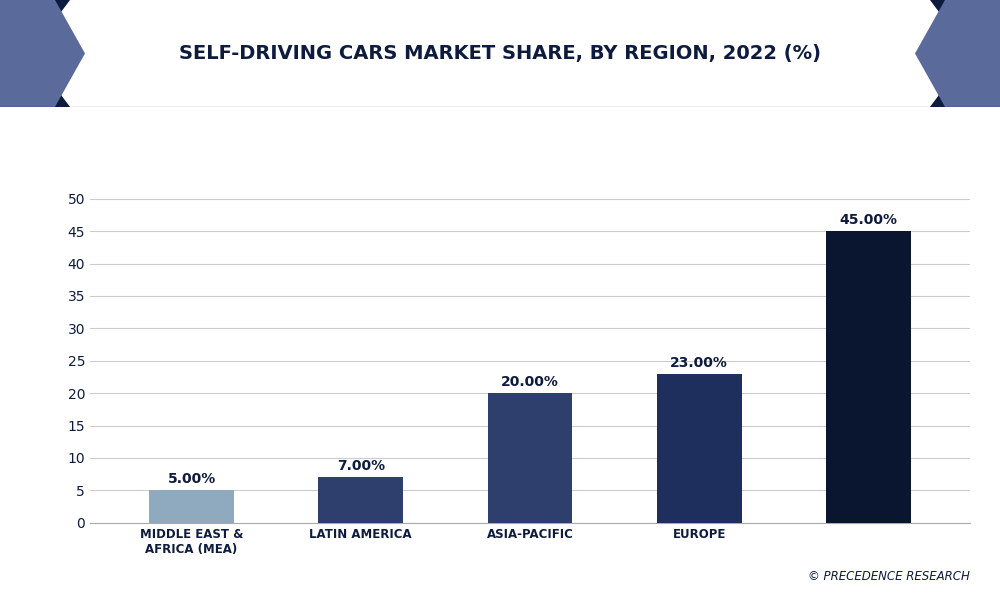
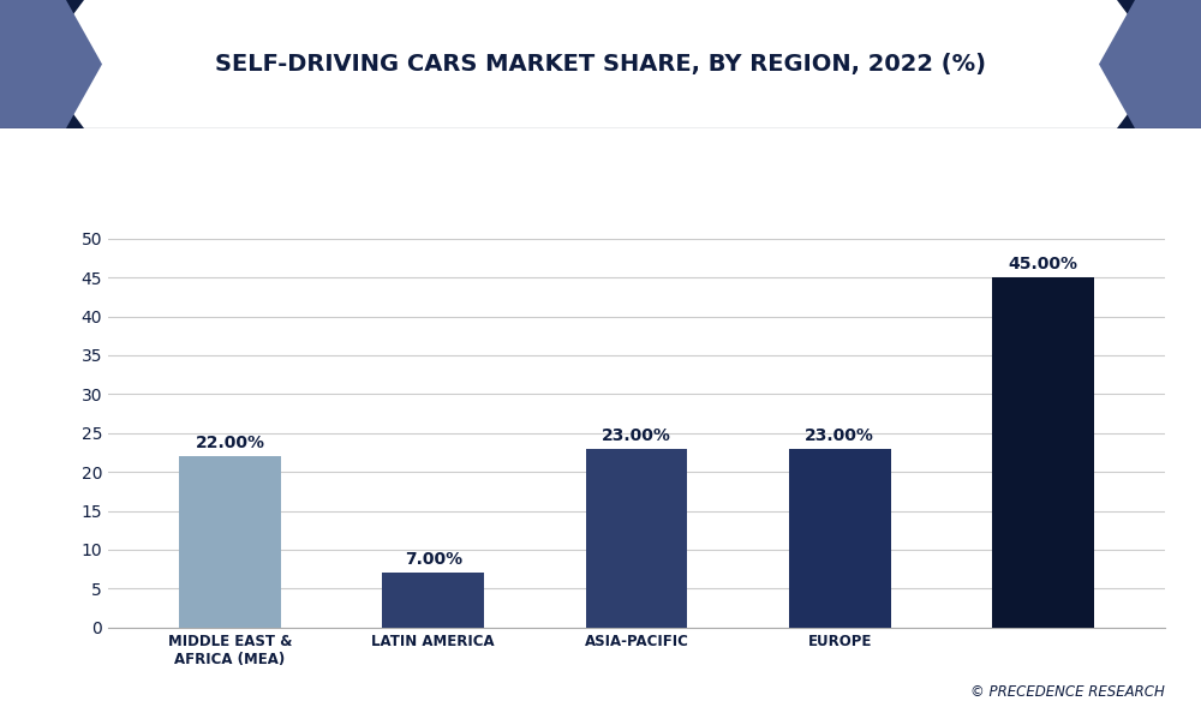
MIDDLE EAST & AFRICA (MEA): 5.00% -> 22.00%
ASIA-PACIFIC: 20.00% -> 23.00%
